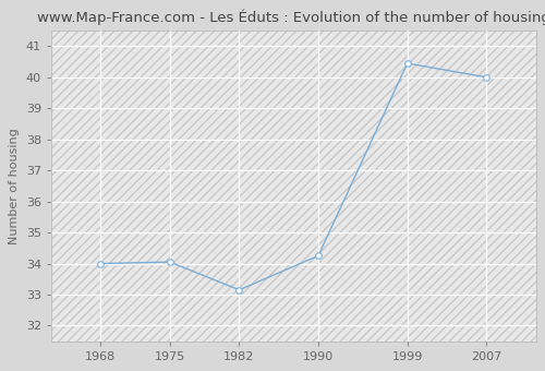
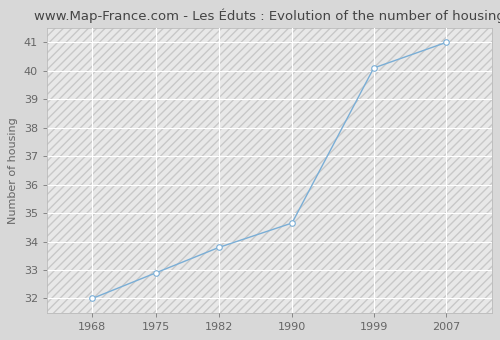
1968: 34.00 -> 32.00
1975: 34.05 -> 32.90
1982: 33.15 -> 33.80
1990: 34.25 -> 34.65
1999: 40.45 -> 40.10
2007: 40.00 -> 41.00
